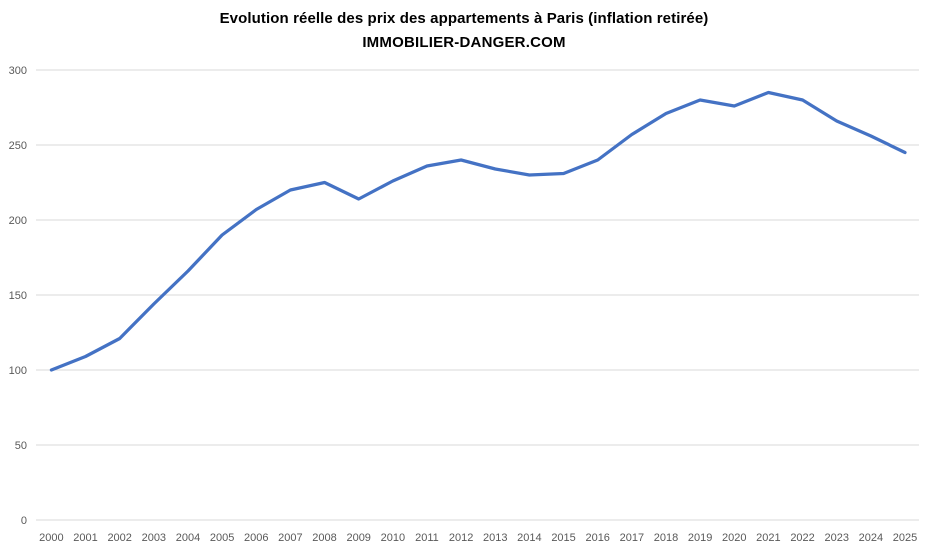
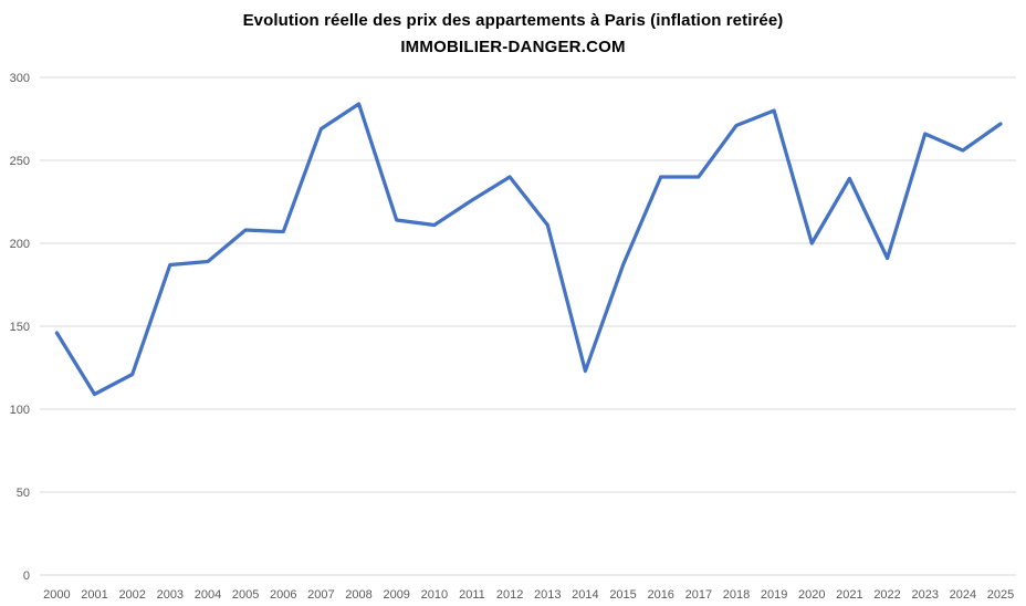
2000: 100 -> 146
2003: 144 -> 187
2004: 166 -> 189
2005: 190 -> 208
2007: 220 -> 269
2008: 225 -> 284
2010: 226 -> 211
2011: 236 -> 226
2013: 234 -> 211
2014: 230 -> 123
2015: 231 -> 187
2017: 257 -> 240
2020: 276 -> 200
2021: 285 -> 239
2022: 280 -> 191
2025: 245 -> 272
